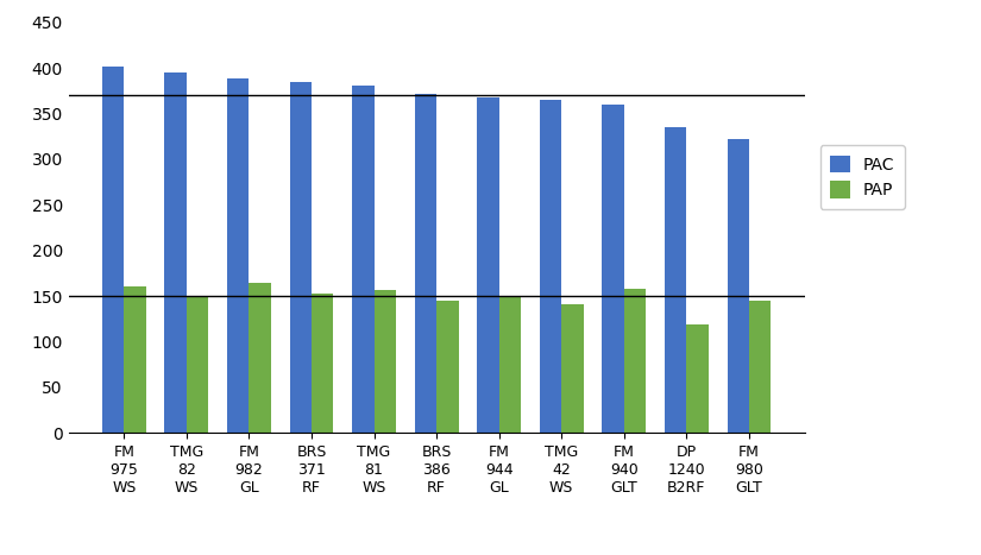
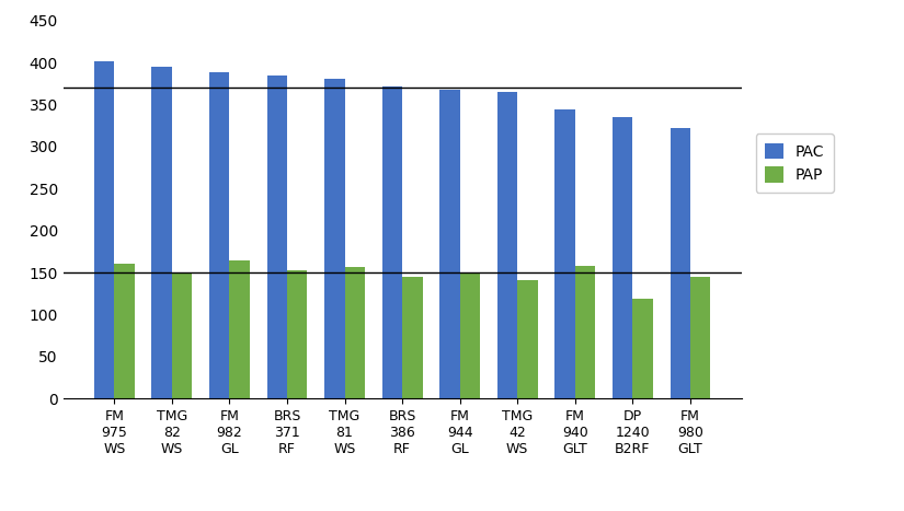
PAC/FM 940 GLT: 360 -> 344
